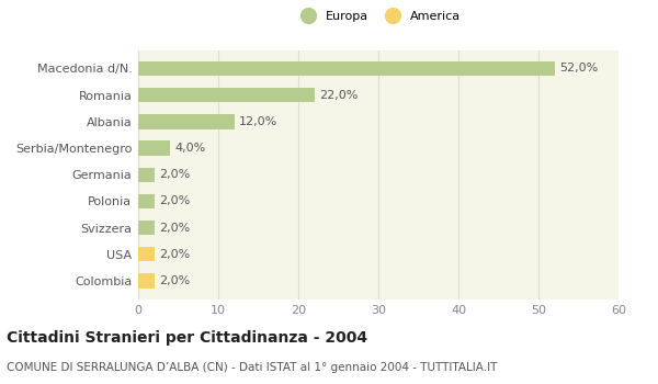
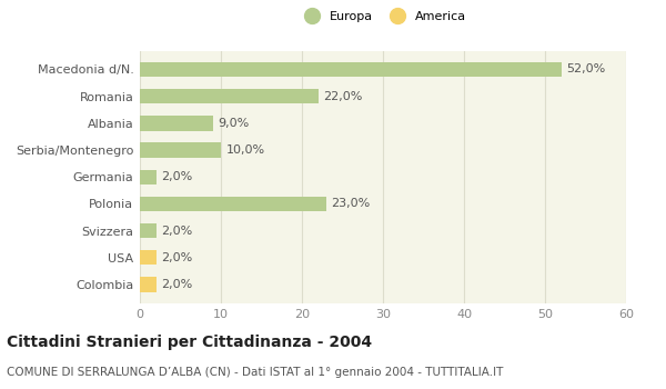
Albania: 12,0% -> 9,0%
Serbia/Montenegro: 4,0% -> 10,0%
Polonia: 2,0% -> 23,0%
